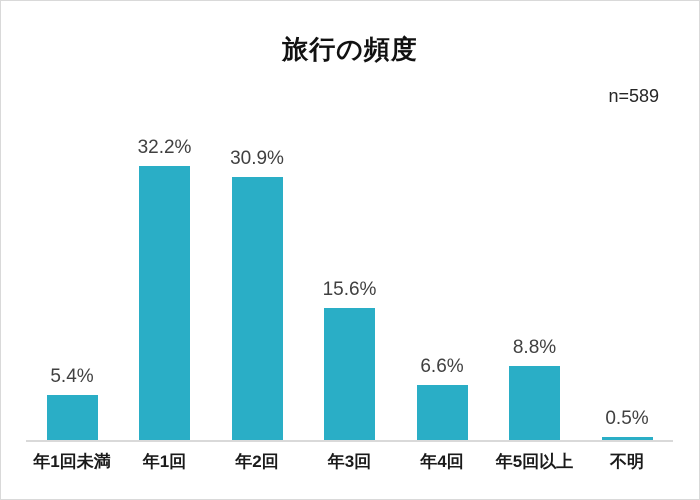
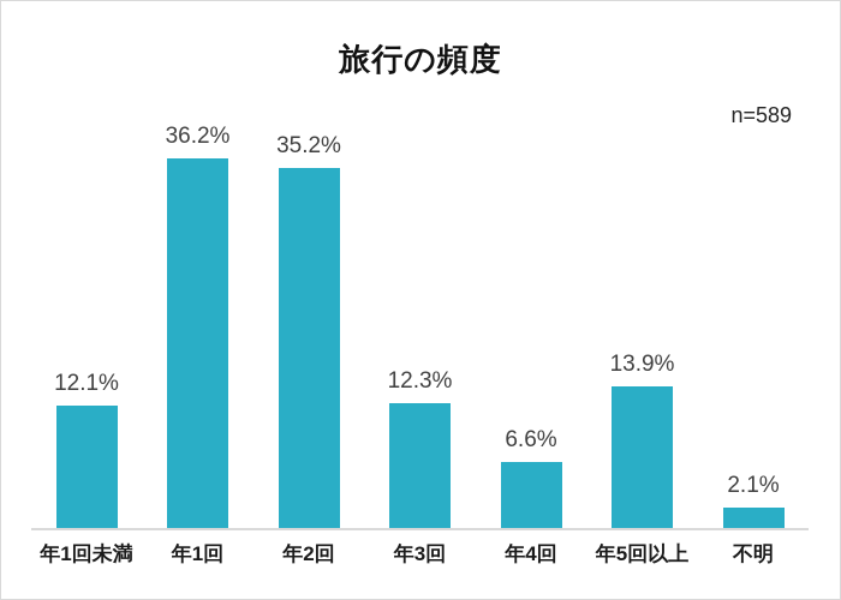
年1回未満: 5.4% -> 12.1%
年1回: 32.2% -> 36.2%
年2回: 30.9% -> 35.2%
年3回: 15.6% -> 12.3%
年5回以上: 8.8% -> 13.9%
不明: 0.5% -> 2.1%
